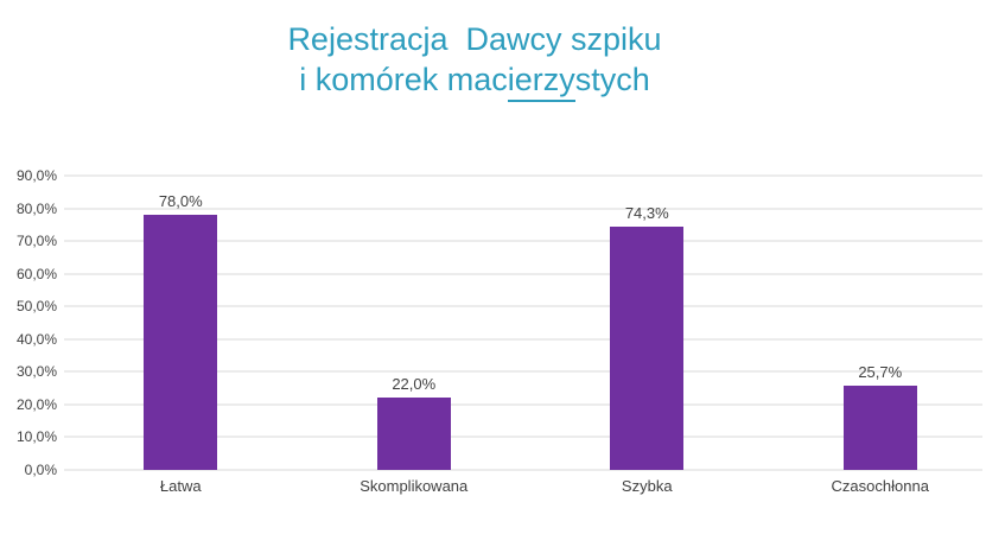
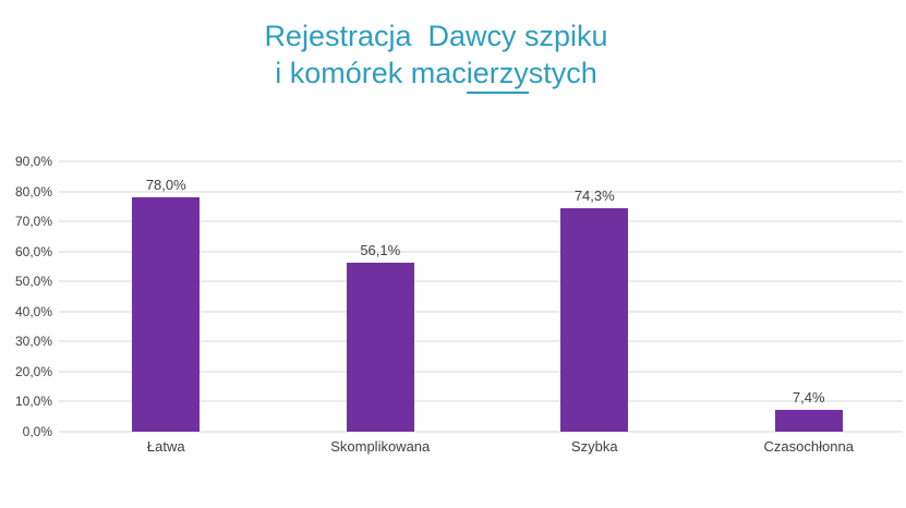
Skomplikowana: 22,0% -> 56,1%
Czasochłonna: 25,7% -> 7,4%
